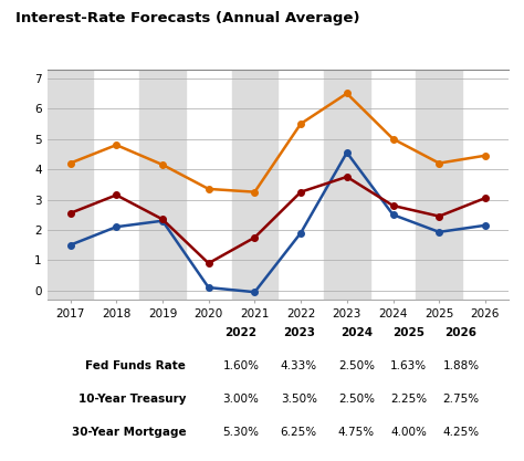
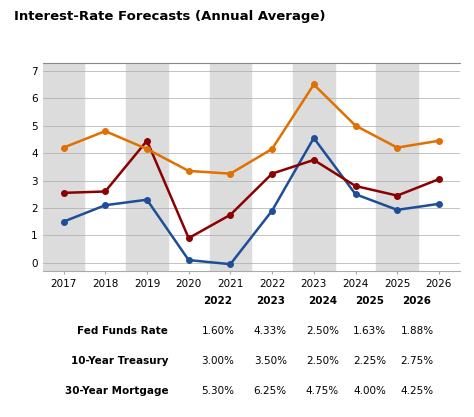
10-Year Treasury/2018: 3.15 -> 2.60
10-Year Treasury/2019: 2.35 -> 4.45
30-Year Mortgage/2022: 5.50 -> 4.15
